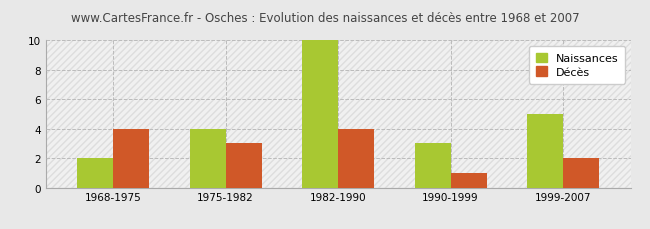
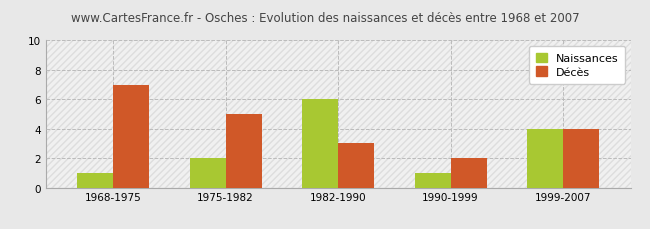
Naissances/1968-1975: 2 -> 1
Décès/1968-1975: 4 -> 7
Naissances/1975-1982: 4 -> 2
Décès/1975-1982: 3 -> 5
Naissances/1982-1990: 10 -> 6
Décès/1982-1990: 4 -> 3
Naissances/1990-1999: 3 -> 1
Décès/1990-1999: 1 -> 2
Naissances/1999-2007: 5 -> 4
Décès/1999-2007: 2 -> 4
